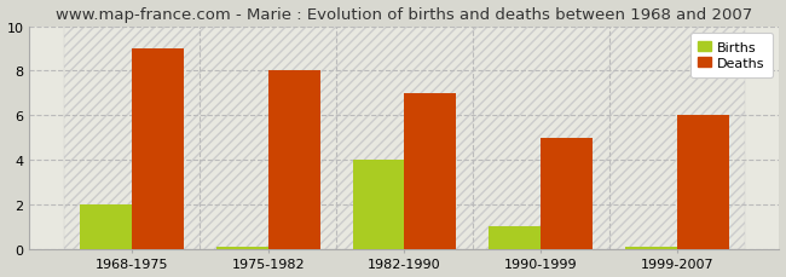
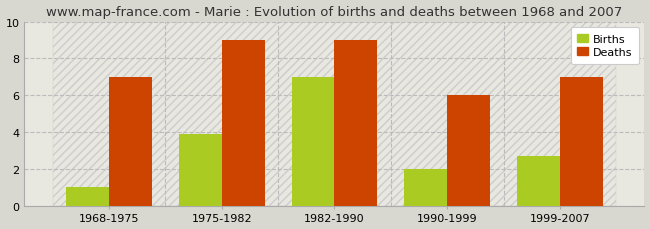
Births/1968-1975: 2.0 -> 1.0
Deaths/1968-1975: 9 -> 7
Births/1975-1982: 0.1 -> 3.9
Deaths/1975-1982: 8 -> 9
Births/1982-1990: 4.0 -> 7.0
Deaths/1982-1990: 7 -> 9
Births/1990-1999: 1.0 -> 2.0
Deaths/1990-1999: 5 -> 6
Births/1999-2007: 0.1 -> 2.7
Deaths/1999-2007: 6 -> 7
